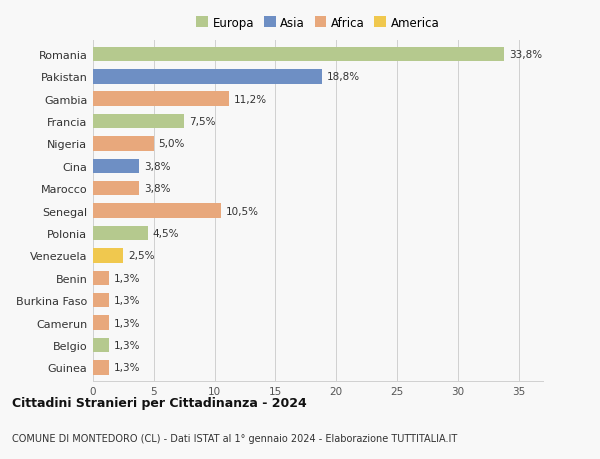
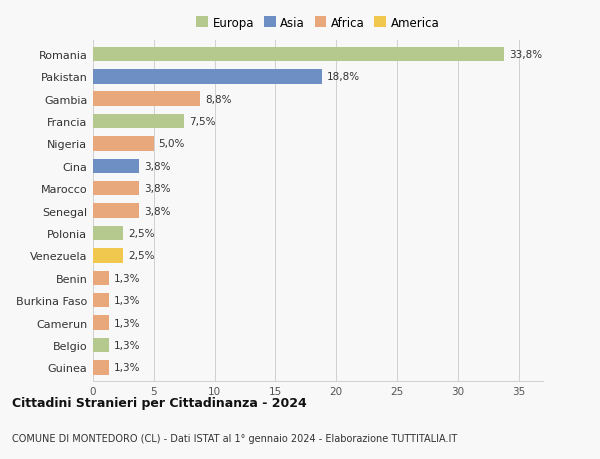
Gambia: 11,2% -> 8,8%
Senegal: 10,5% -> 3,8%
Polonia: 4,5% -> 2,5%
